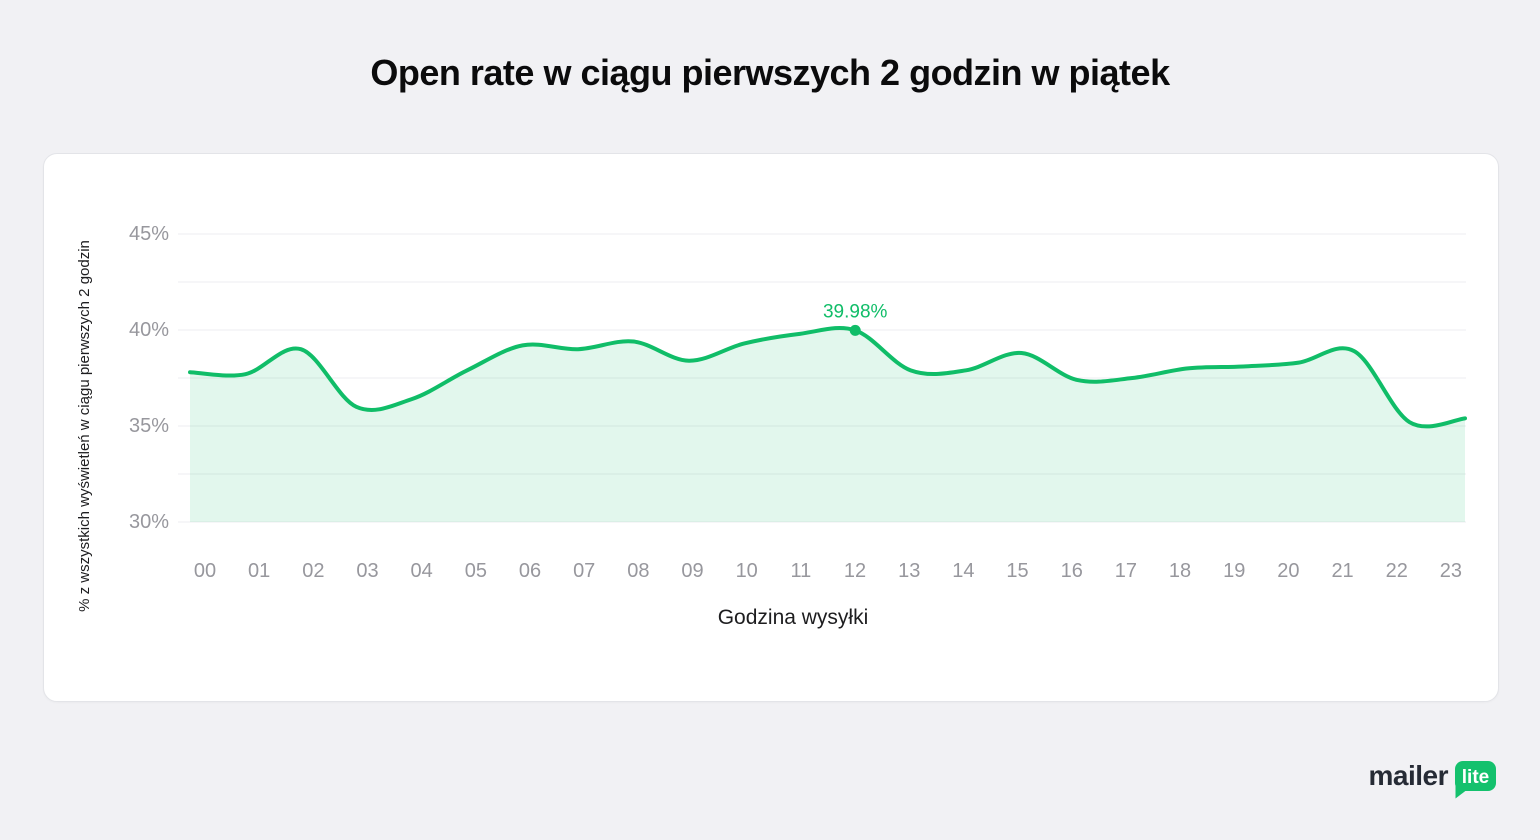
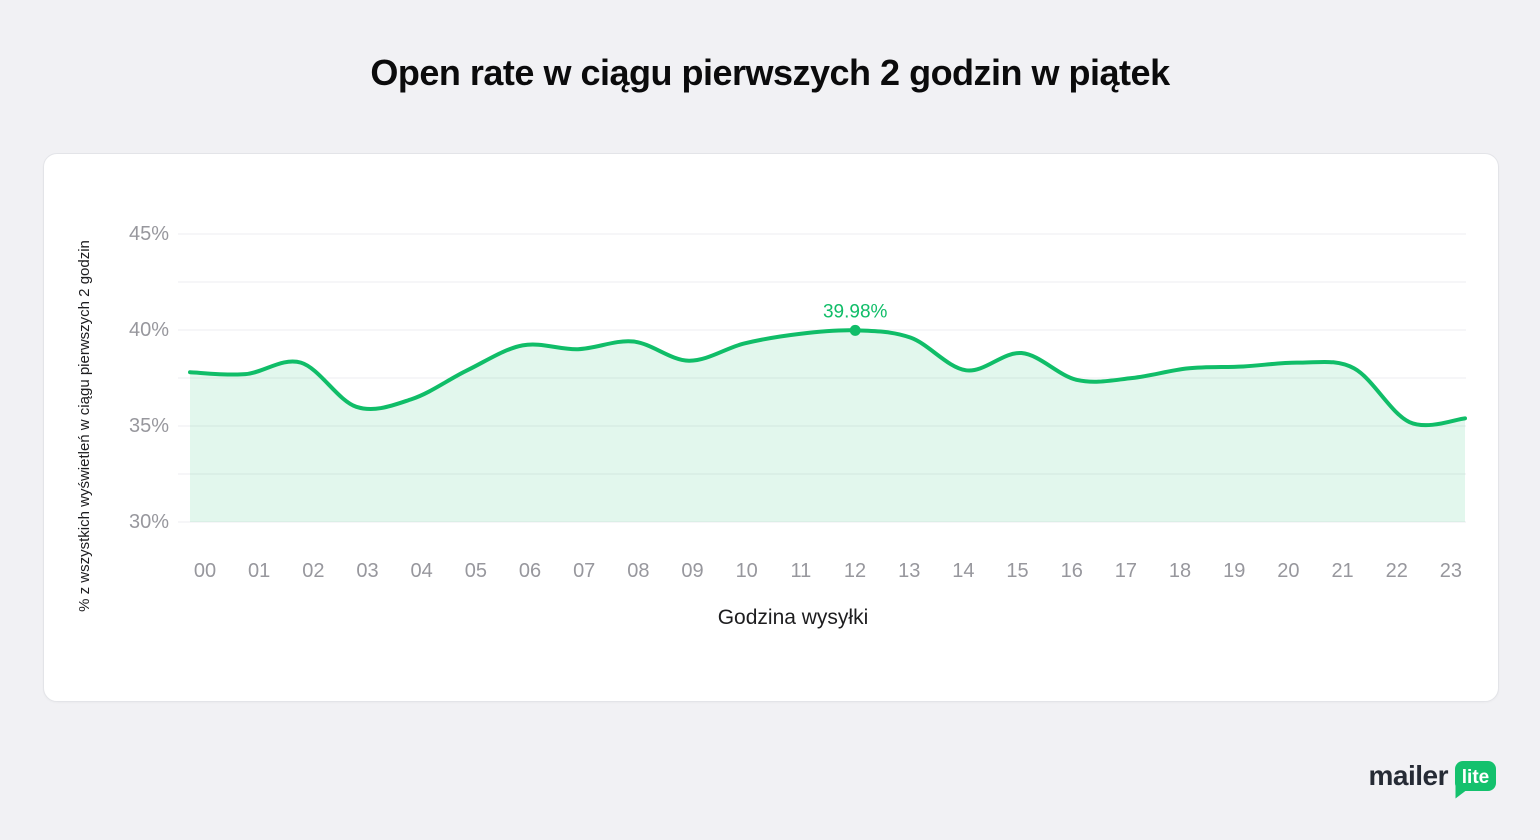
02: 39.0% -> 38.3%
13: 37.9% -> 39.6%
21: 38.9% -> 38.0%
